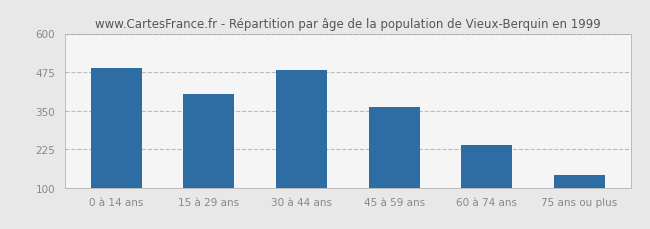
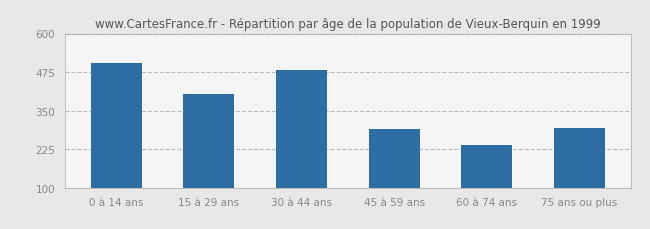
0 à 14 ans: 487 -> 505
45 à 59 ans: 363 -> 290
75 ans ou plus: 140 -> 295
